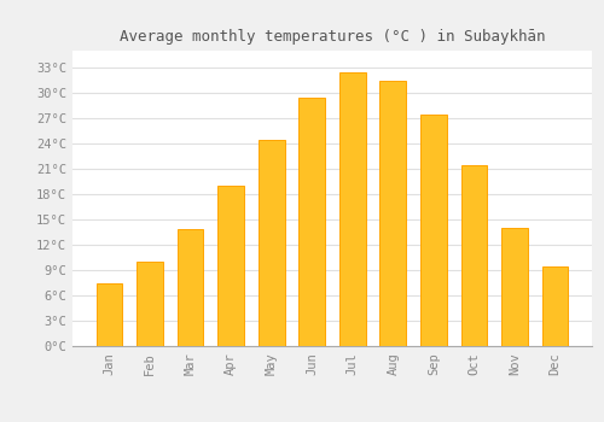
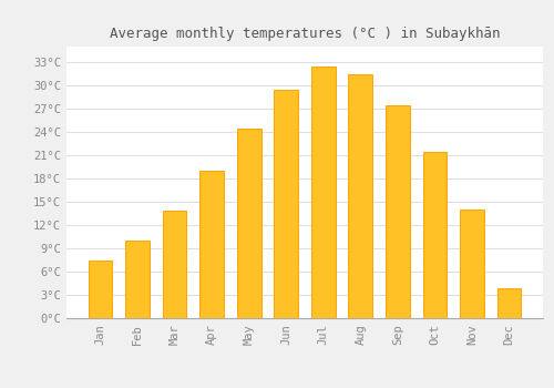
Dec: 9.5°C -> 3.8°C
